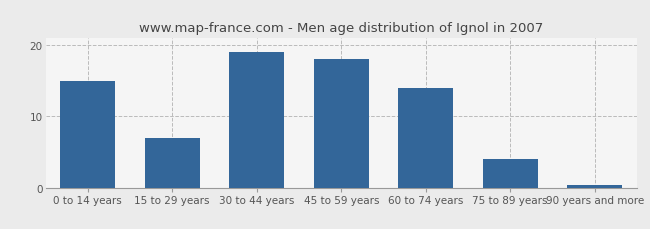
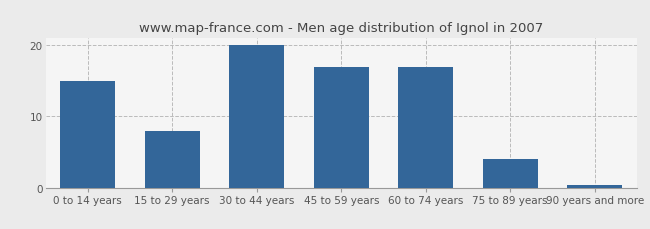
15 to 29 years: 7.0 -> 8.0
30 to 44 years: 19.0 -> 20.0
45 to 59 years: 18.0 -> 17.0
60 to 74 years: 14.0 -> 17.0
